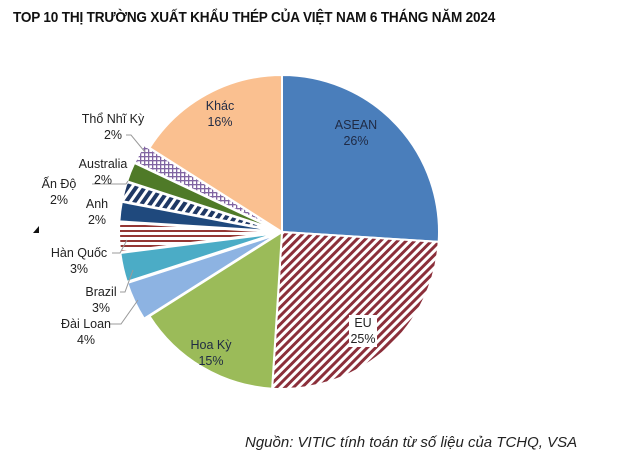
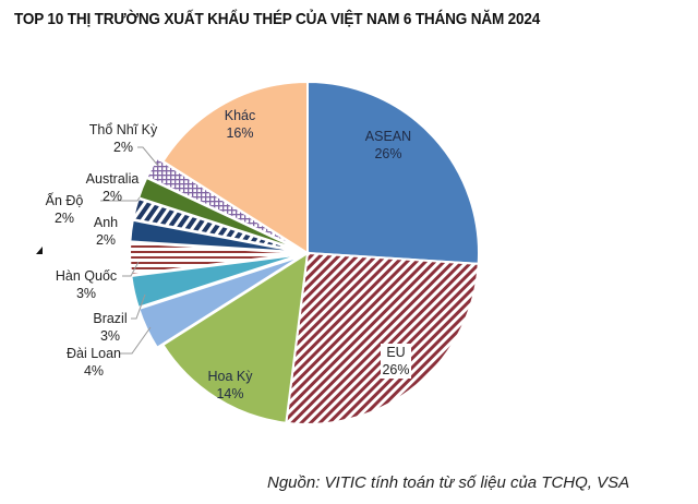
EU: 25% -> 26%
Hoa Kỳ: 15% -> 14%
